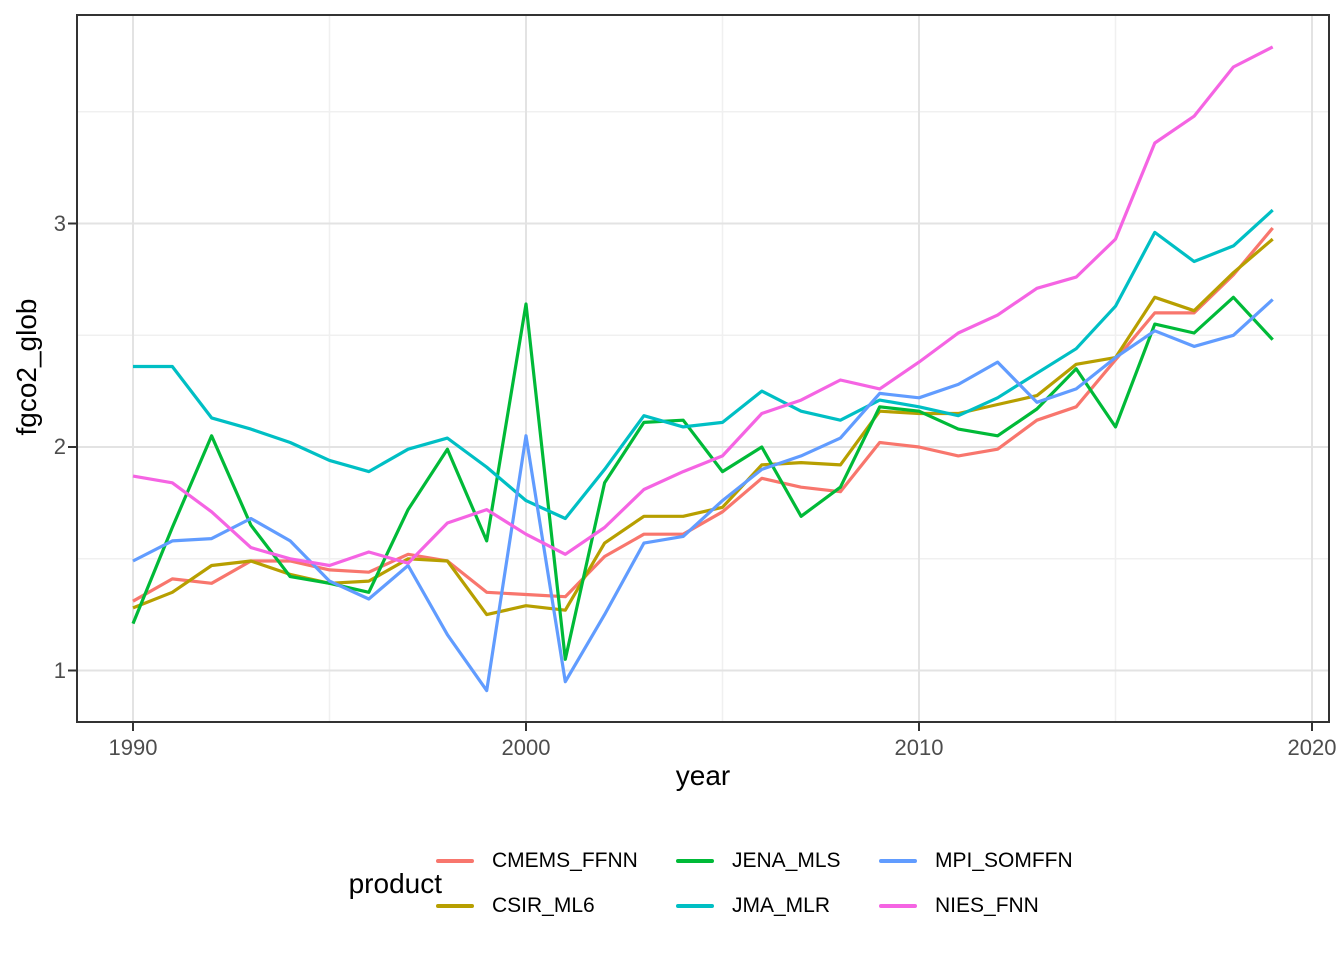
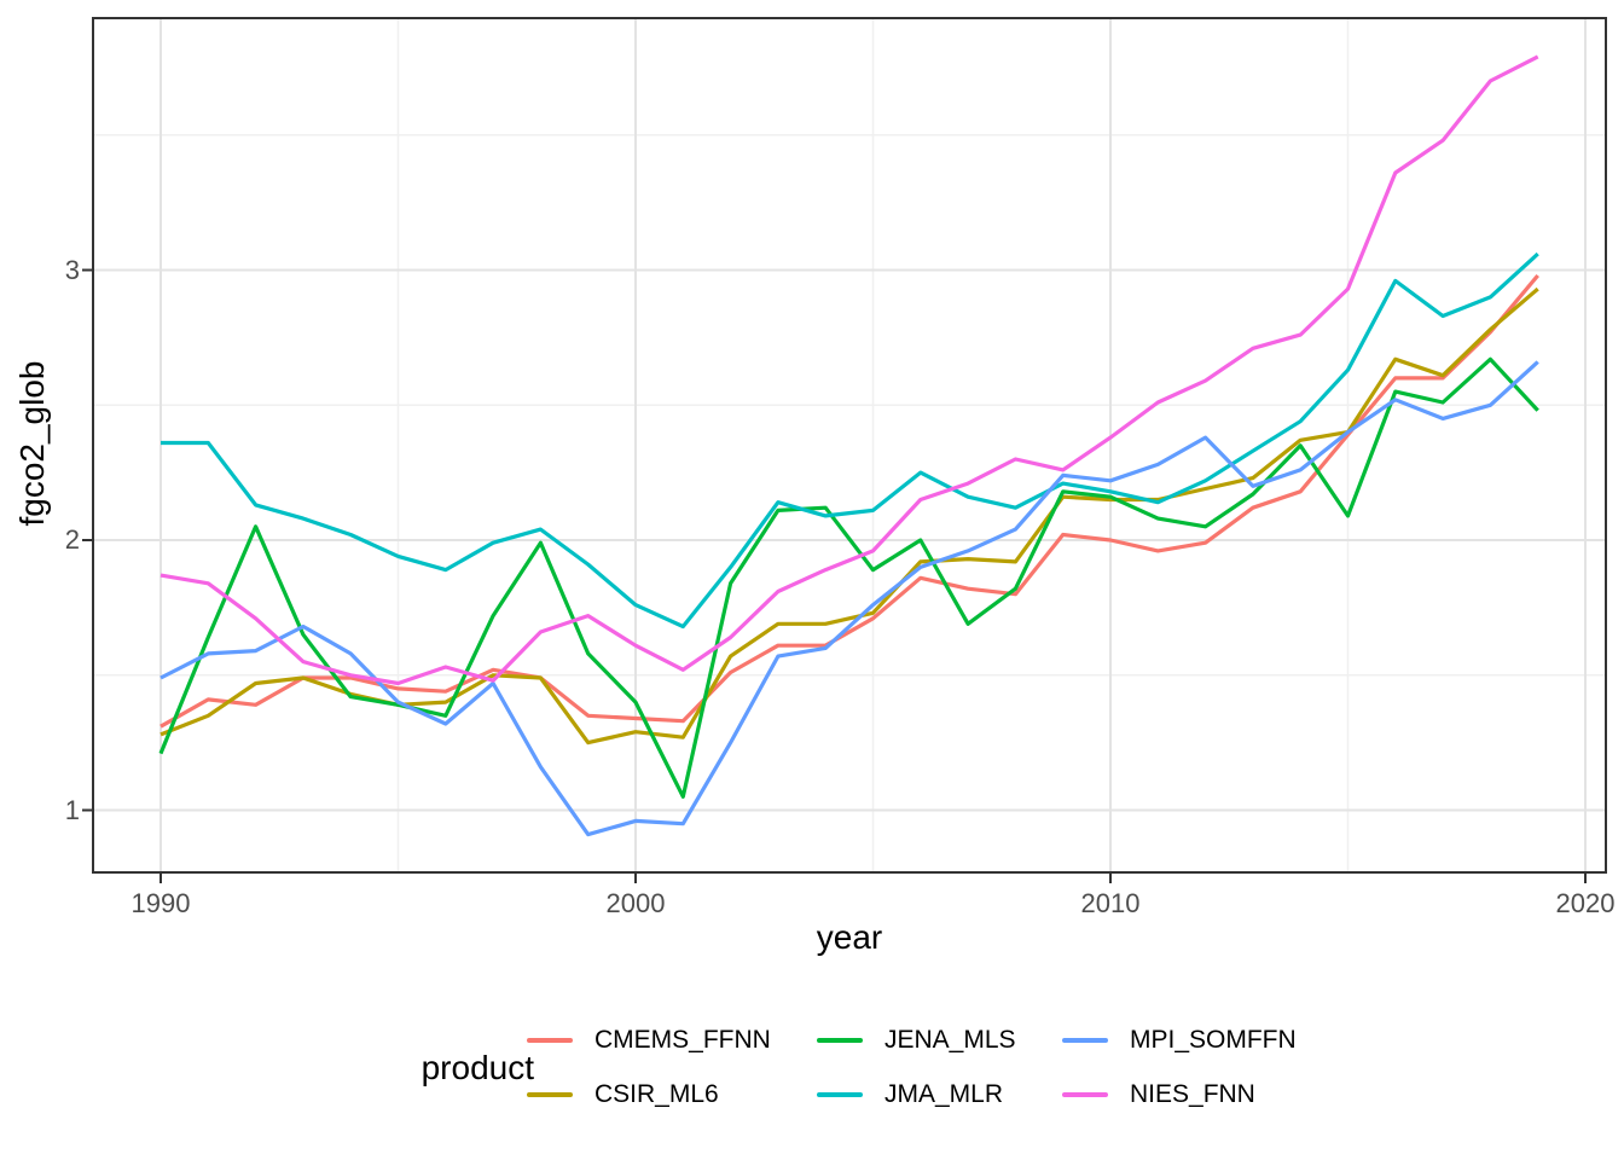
JENA_MLS/2000: 2.64 -> 1.40
MPI_SOMFFN/2000: 2.05 -> 0.96
